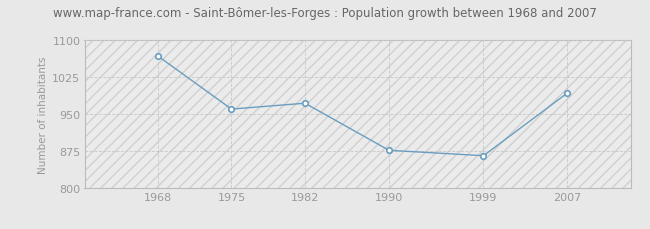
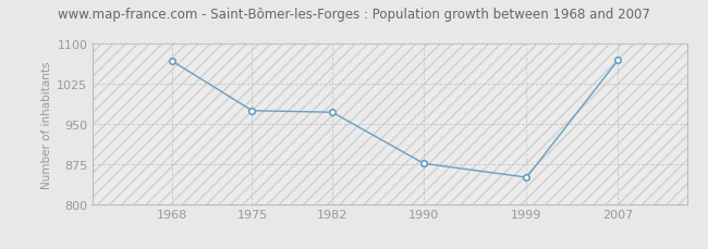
1975: 960 -> 975
1999: 865 -> 850
2007: 993 -> 1070
